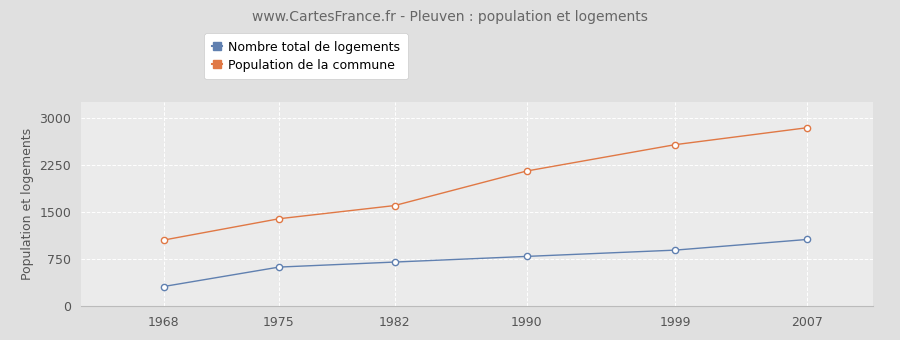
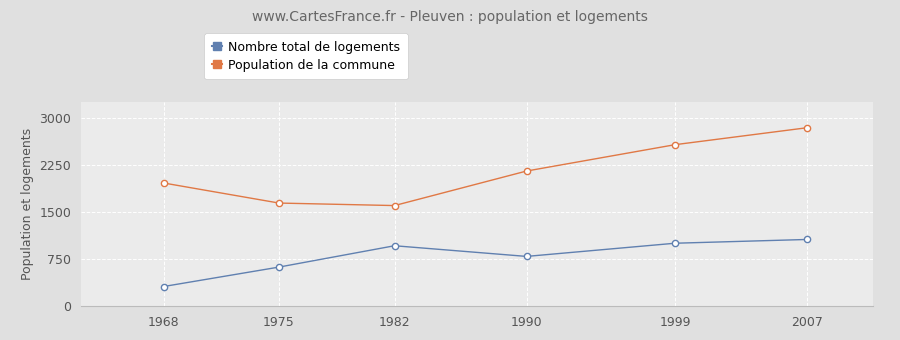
Population de la commune/1968: 1050 -> 1960
Population de la commune/1975: 1390 -> 1640
Nombre total de logements/1982: 700 -> 960
Nombre total de logements/1999: 890 -> 1000
